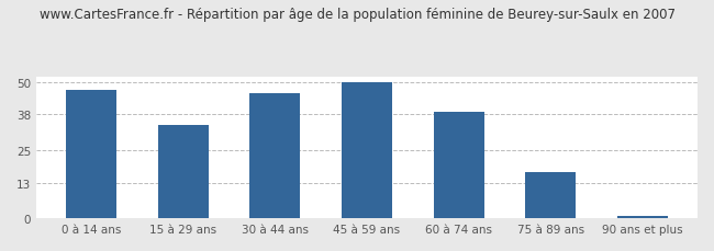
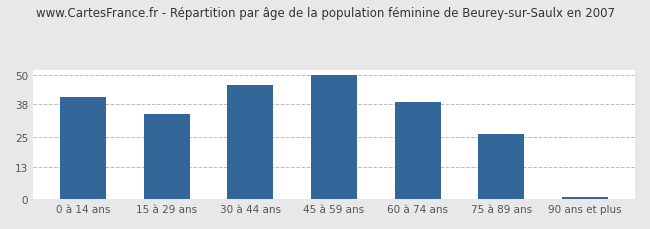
0 à 14 ans: 47 -> 41
75 à 89 ans: 17 -> 26
